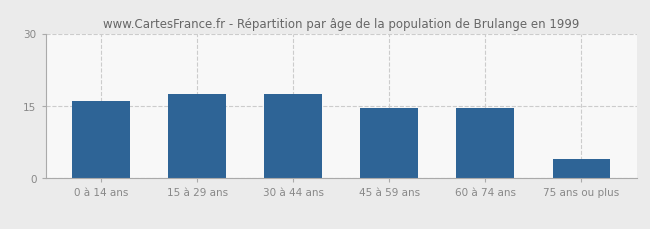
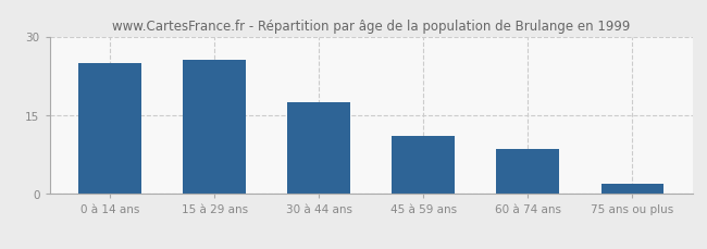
0 à 14 ans: 16.0 -> 25.0
15 à 29 ans: 17.5 -> 25.5
45 à 59 ans: 14.5 -> 11.0
60 à 74 ans: 14.5 -> 8.5
75 ans ou plus: 4.0 -> 2.0
